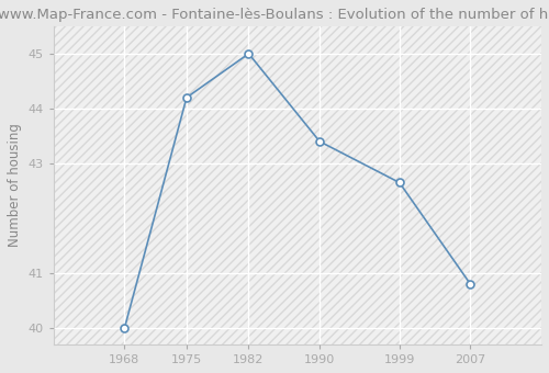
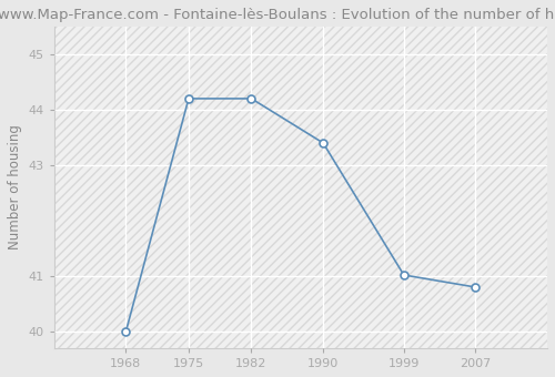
1982: 45.00 -> 44.20
1999: 42.65 -> 41.02
